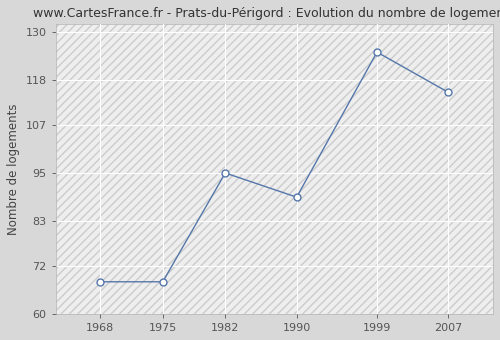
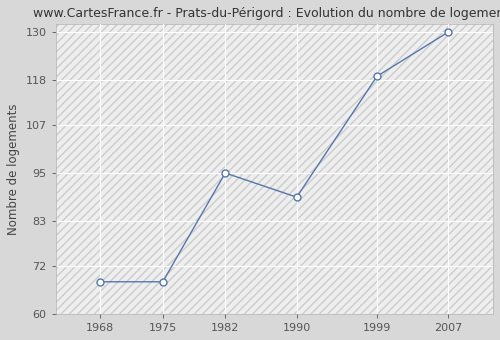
1999: 125 -> 119
2007: 115 -> 130
